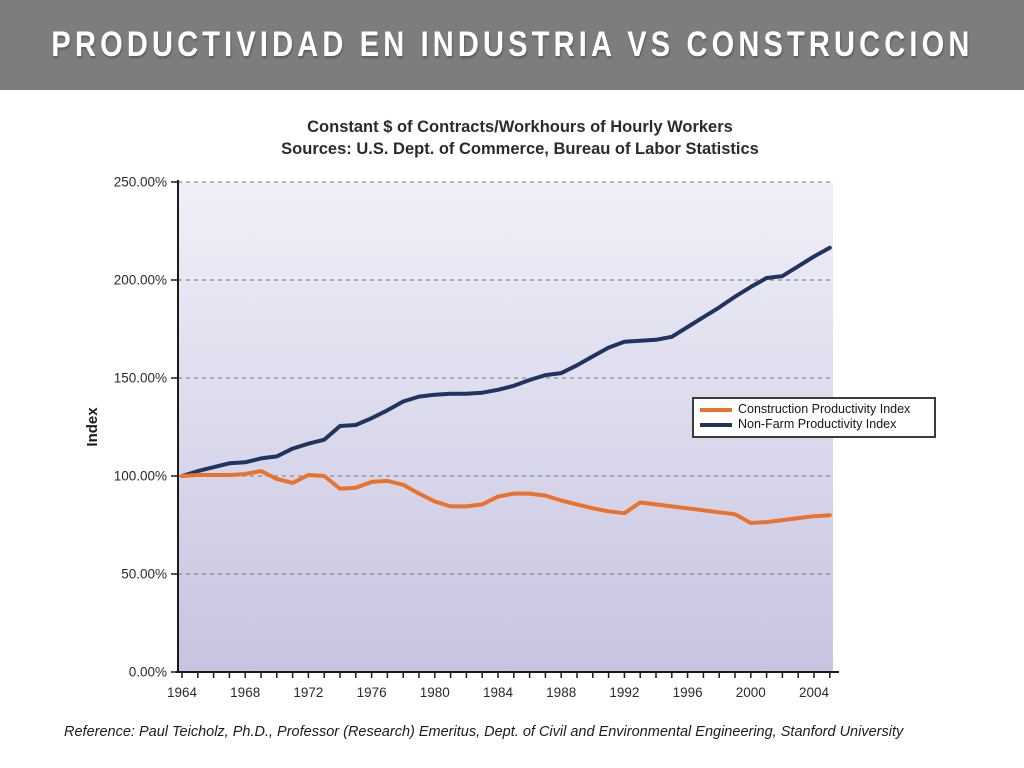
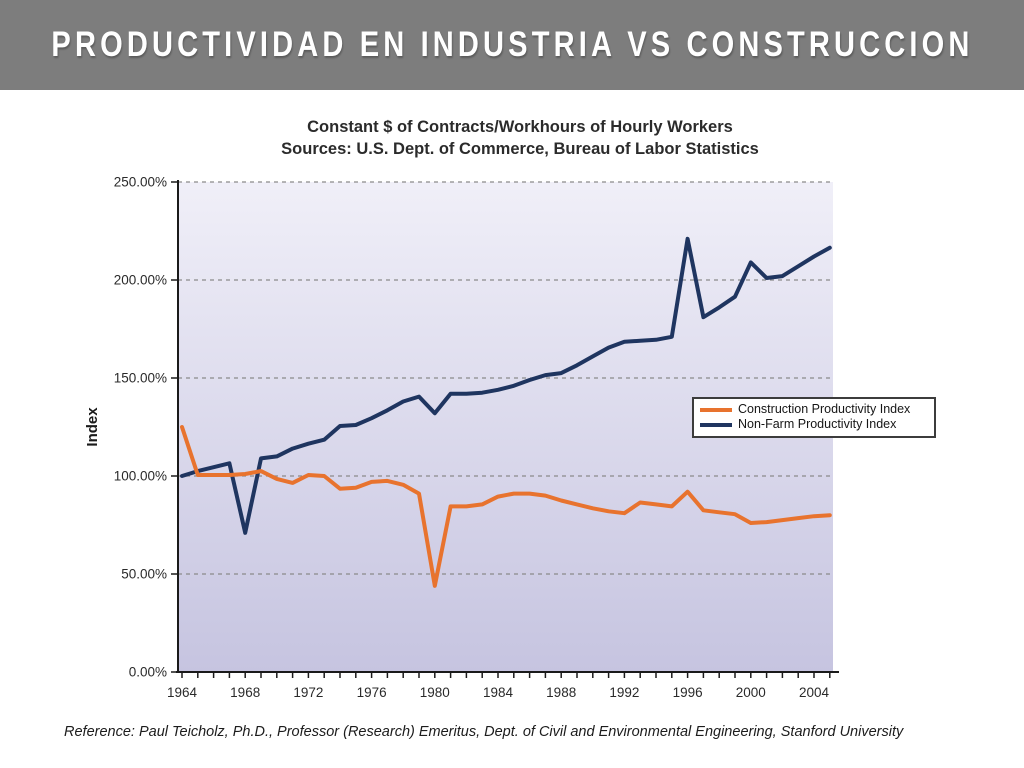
Construction Productivity Index/1964: 100% -> 125%
Non-Farm Productivity Index/1968: 107% -> 71%
Construction Productivity Index/1980: 87% -> 44%
Non-Farm Productivity Index/1980: 142% -> 132%
Construction Productivity Index/1996: 84% -> 92%
Non-Farm Productivity Index/1996: 176% -> 221%
Non-Farm Productivity Index/2000: 196% -> 209%
